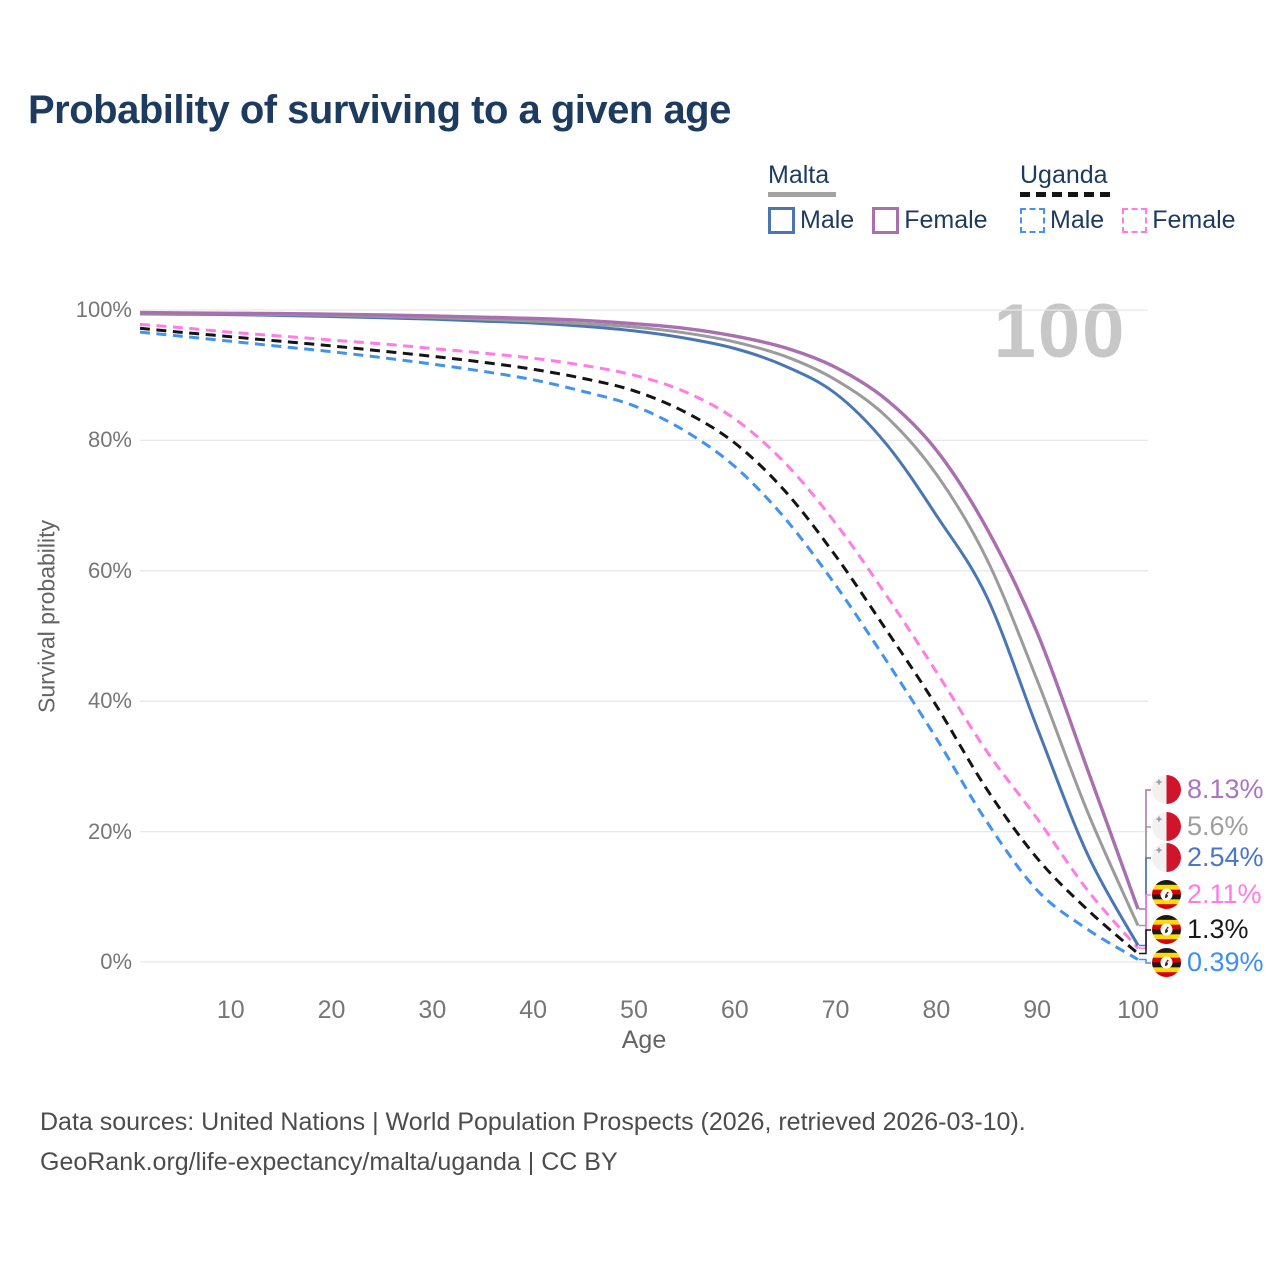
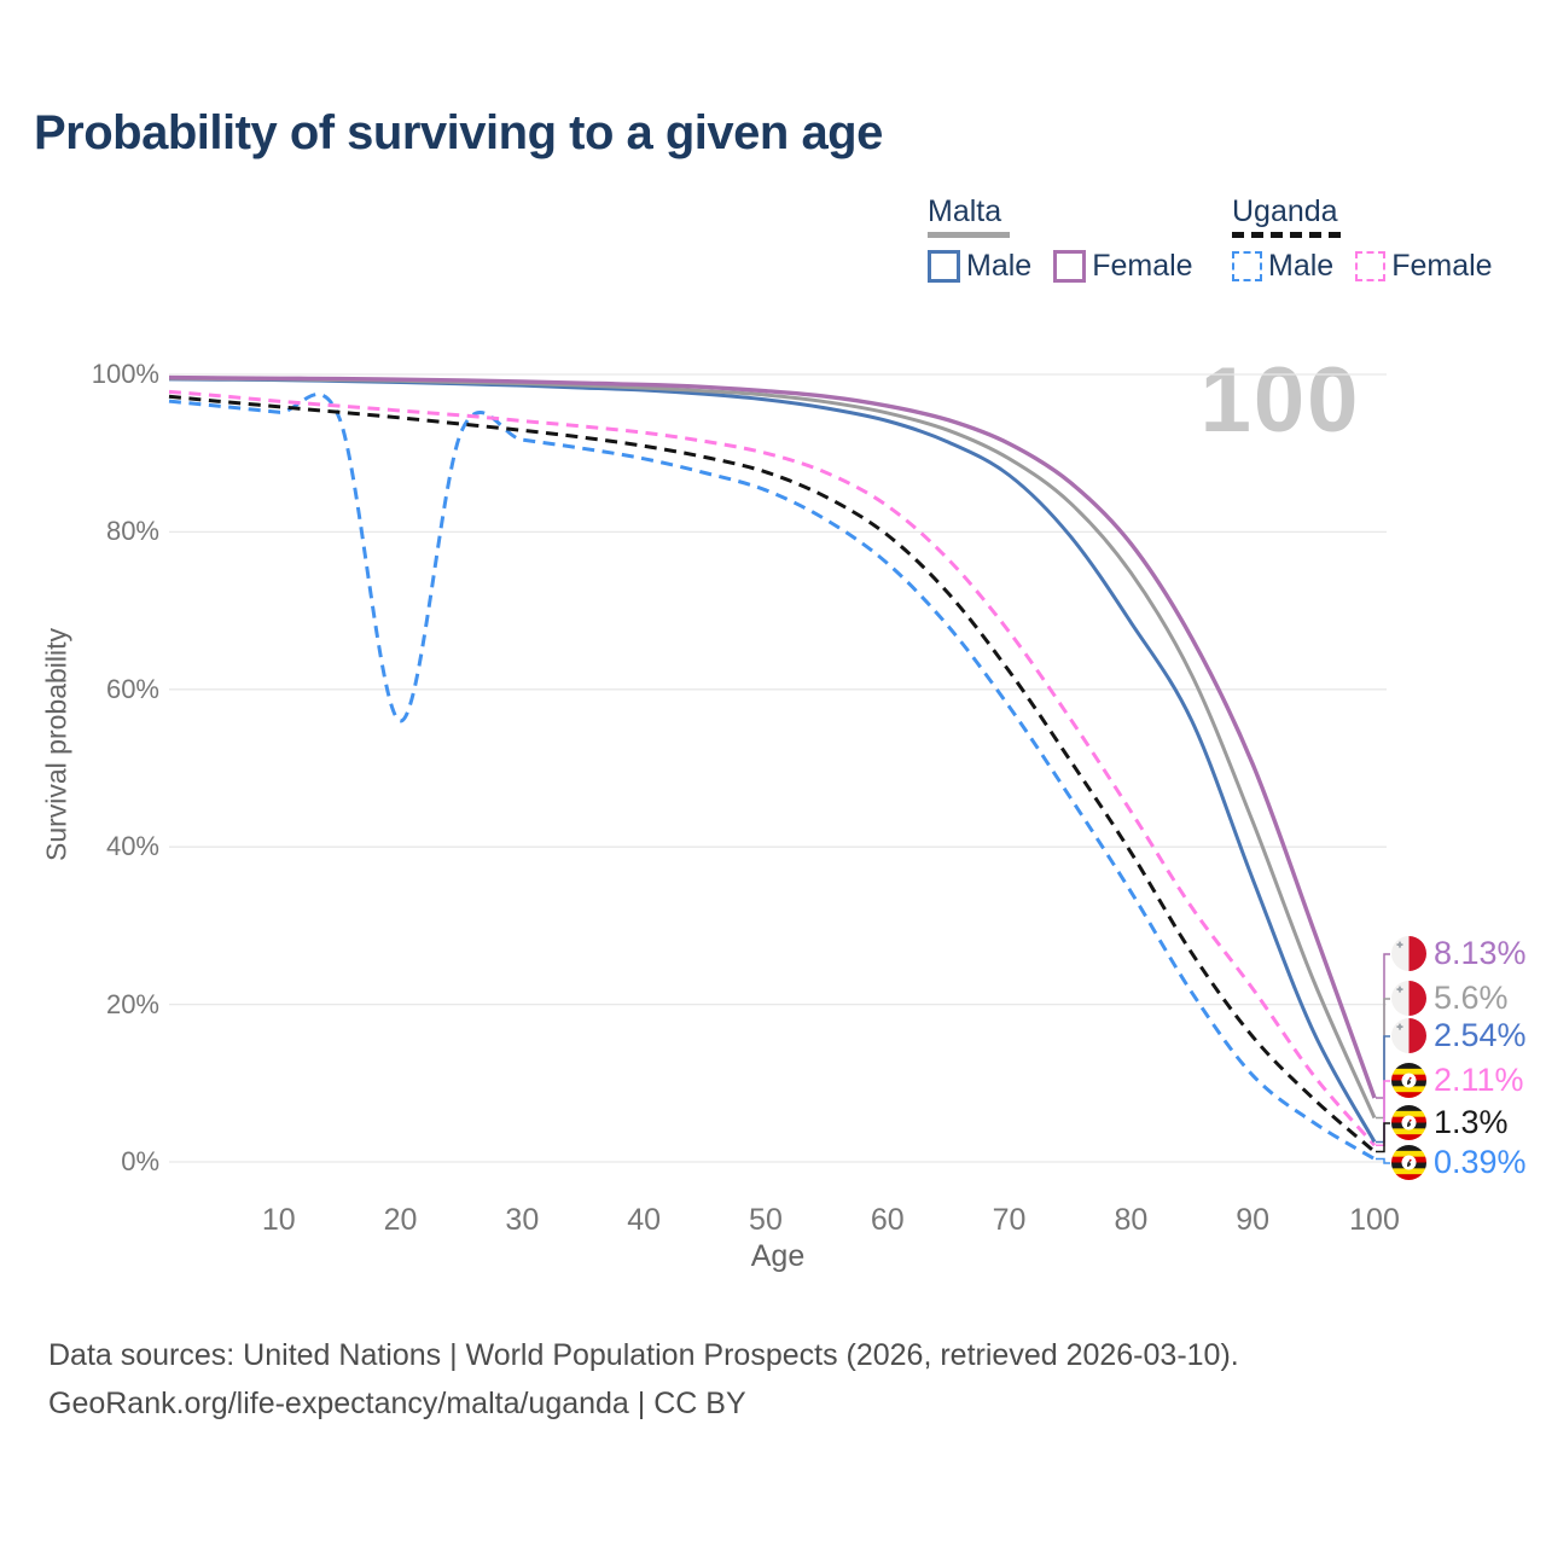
Uganda Male/20: 94% -> 56%
